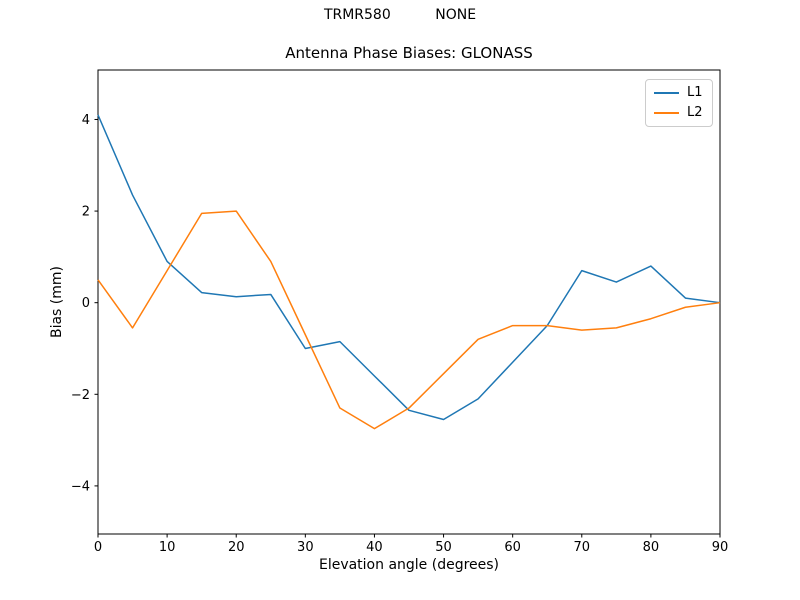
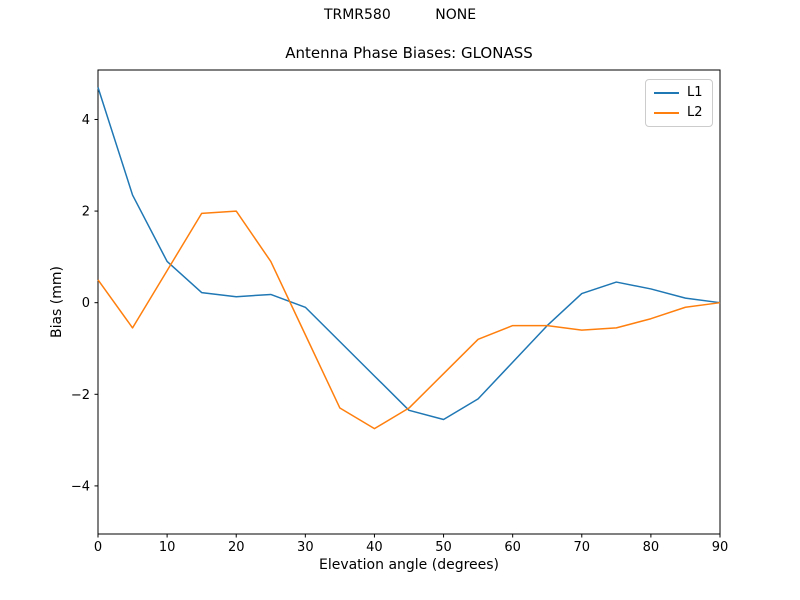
L1/0: 4.1 -> 4.7
L1/30: -1.0 -> -0.1
L1/70: 0.7 -> 0.2
L1/80: 0.8 -> 0.3
